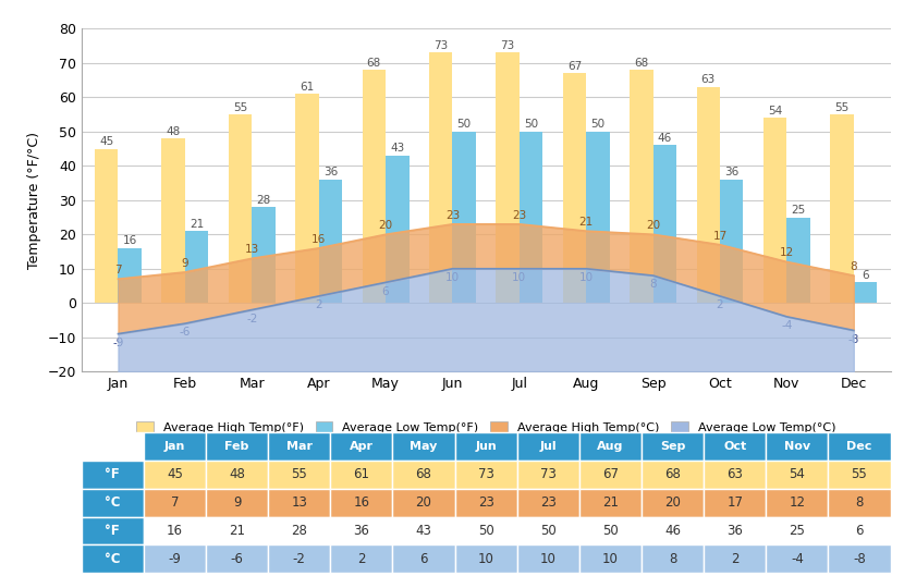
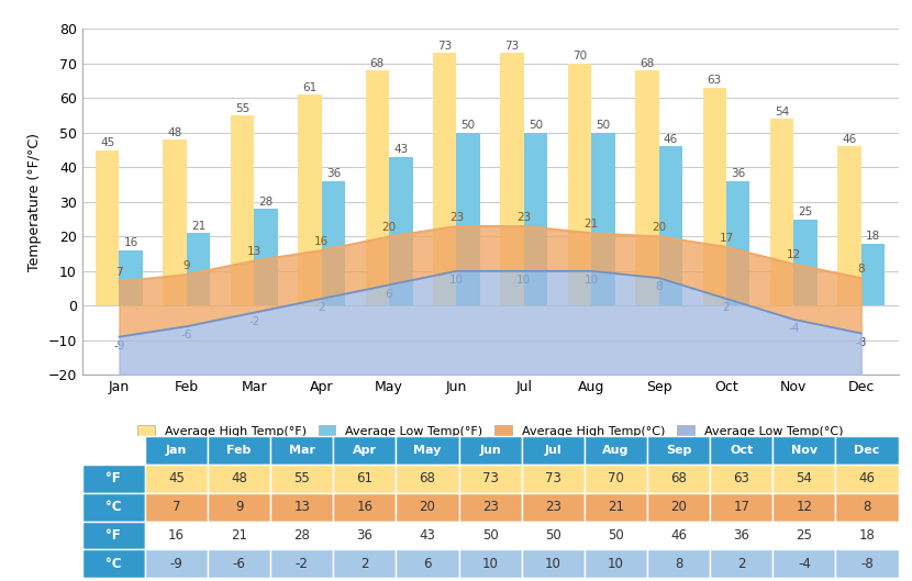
Average High Temp(°F)/Aug: 67 -> 70
Average High Temp(°F)/Dec: 55 -> 46
Average Low Temp(°F)/Dec: 6 -> 18
